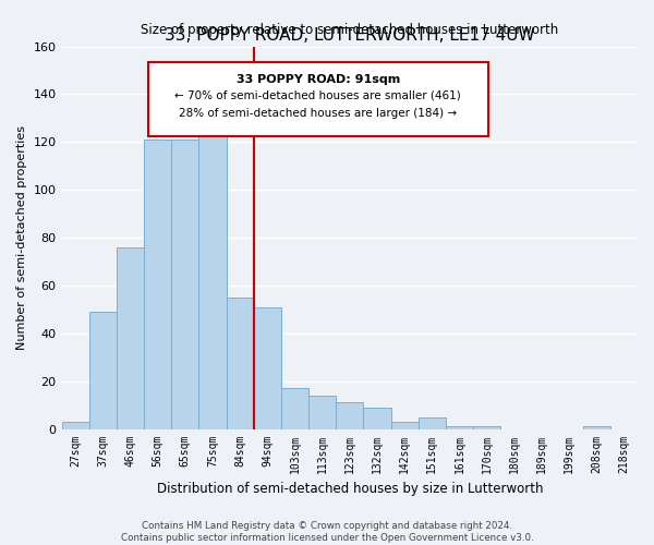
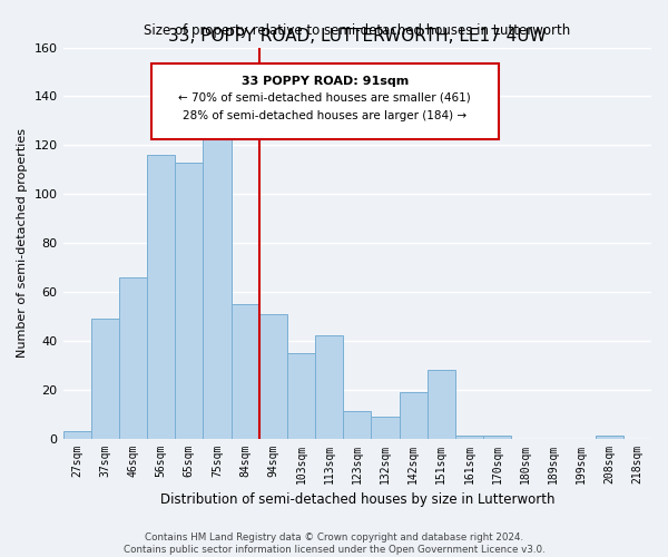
46sqm: 76 -> 66
56sqm: 121 -> 116
65sqm: 121 -> 113
103sqm: 17 -> 35
113sqm: 14 -> 42
142sqm: 3 -> 19
151sqm: 5 -> 28
